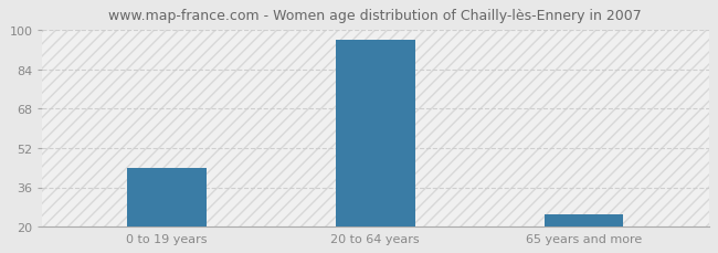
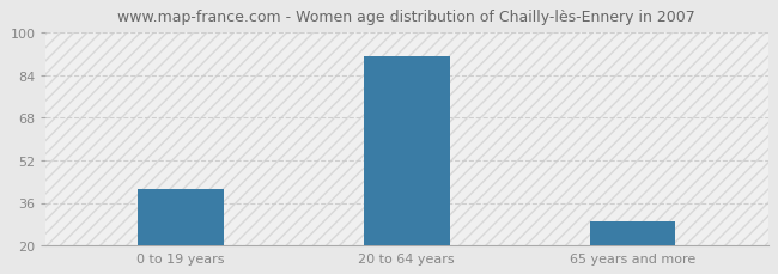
0 to 19 years: 44 -> 41
20 to 64 years: 96 -> 91
65 years and more: 25 -> 29
